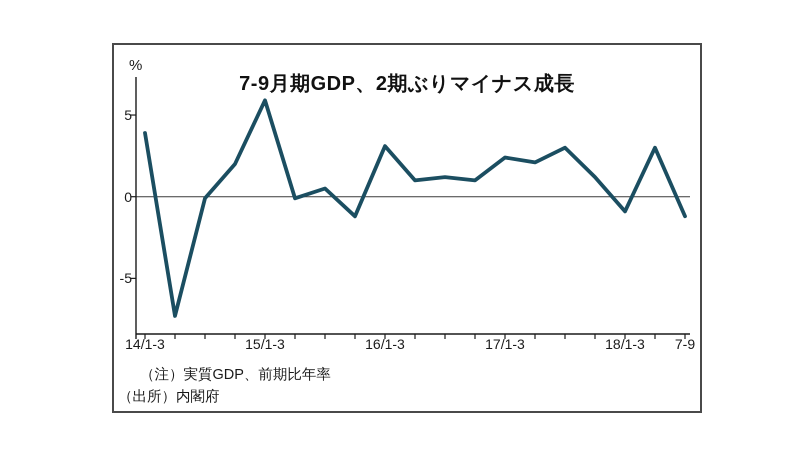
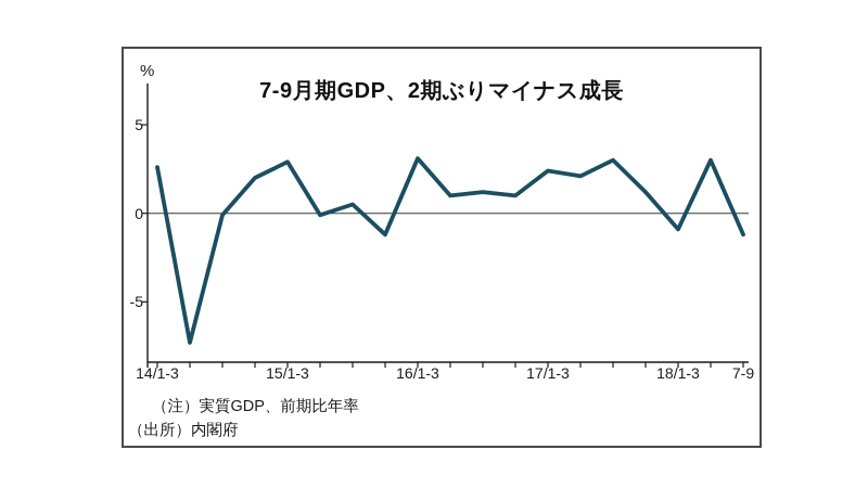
14/1-3: 3.9 -> 2.6
15/1-3: 5.9 -> 2.9
